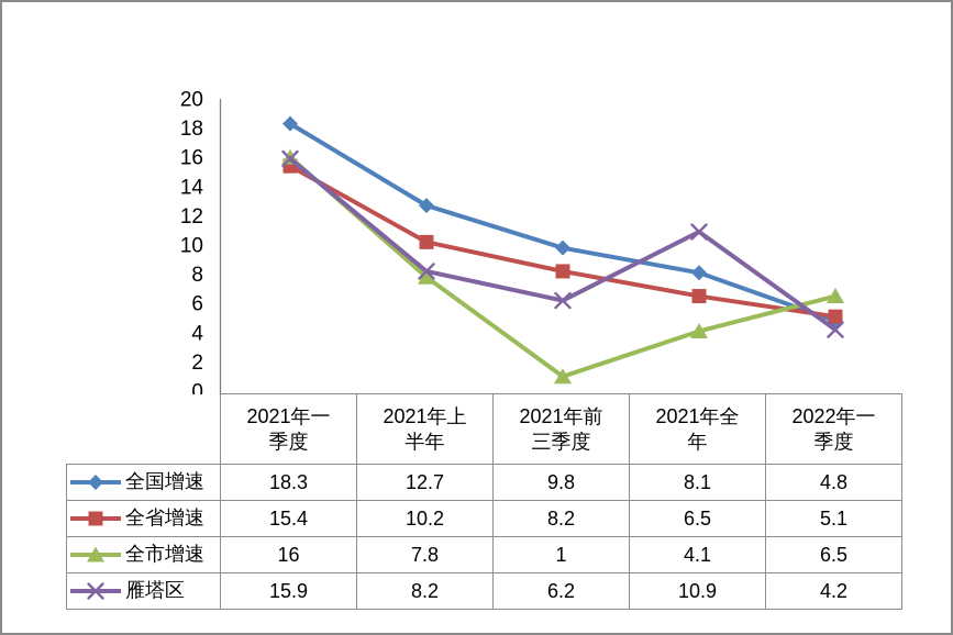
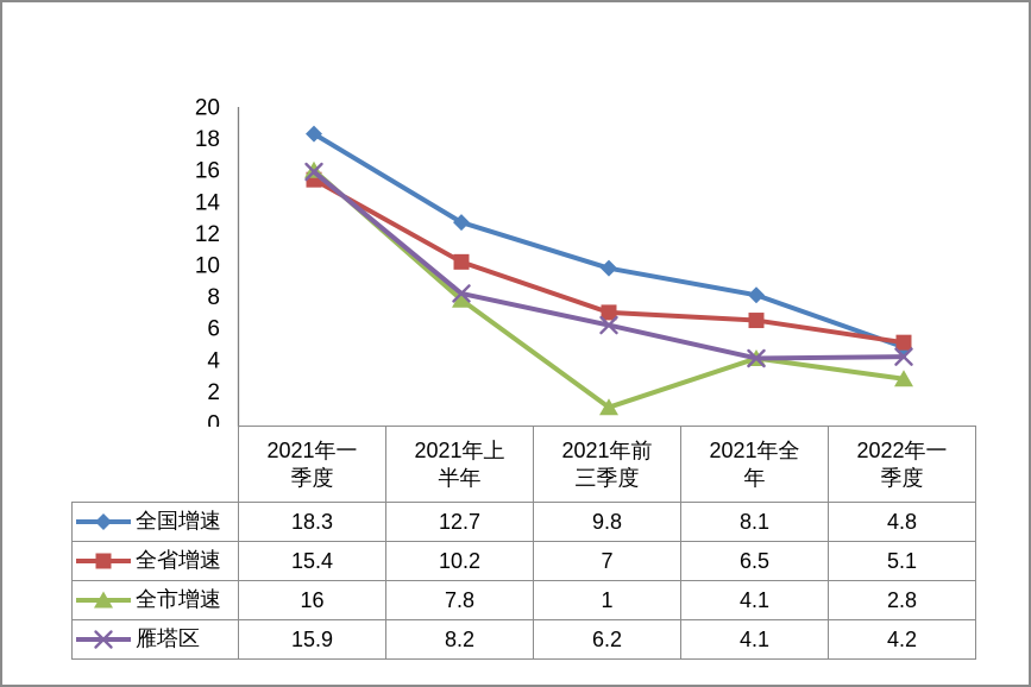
全省增速/2021年前三季度: 8.2 -> 7
雁塔区/2021年全年: 10.9 -> 4.1
全市增速/2022年一季度: 6.5 -> 2.8
